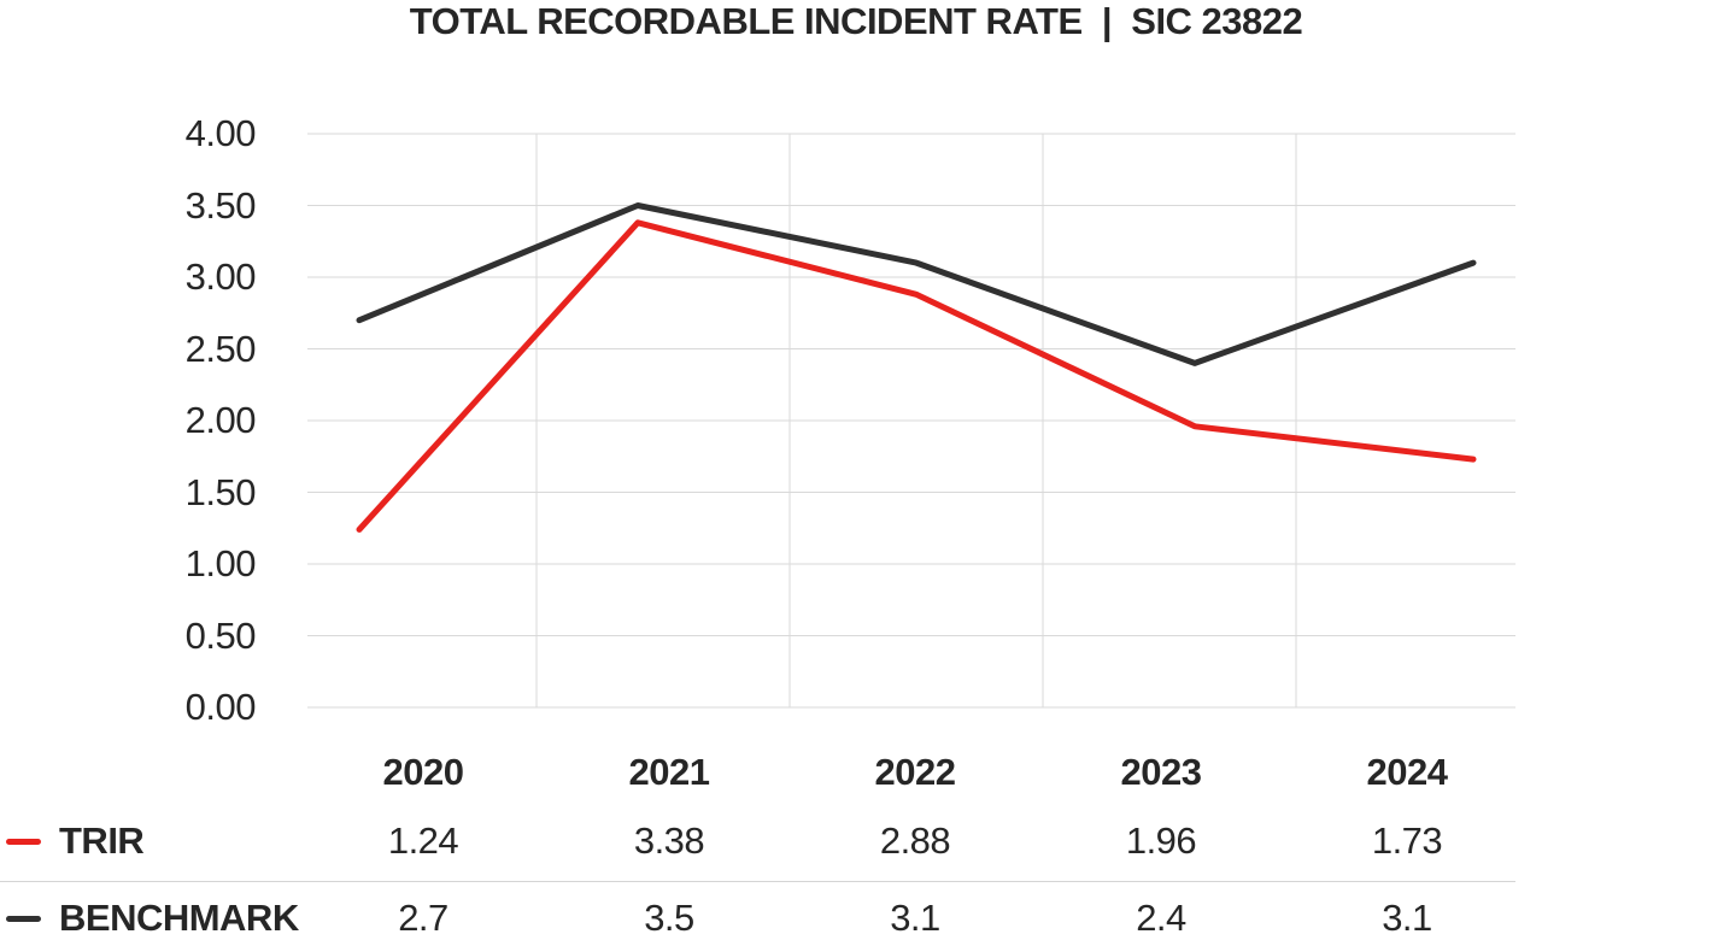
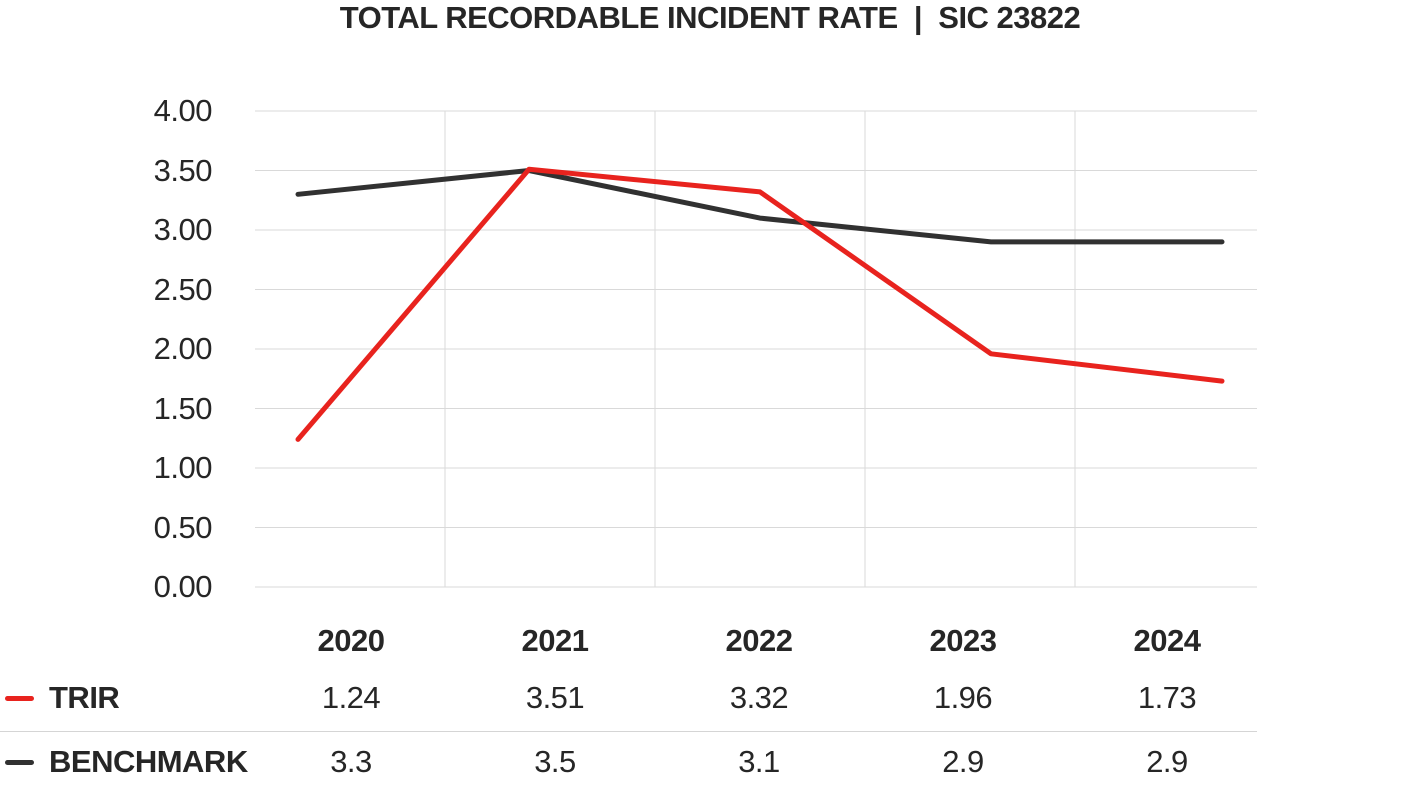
BENCHMARK/2020: 2.7 -> 3.3
TRIR/2021: 3.38 -> 3.51
TRIR/2022: 2.88 -> 3.32
BENCHMARK/2023: 2.4 -> 2.9
BENCHMARK/2024: 3.1 -> 2.9
